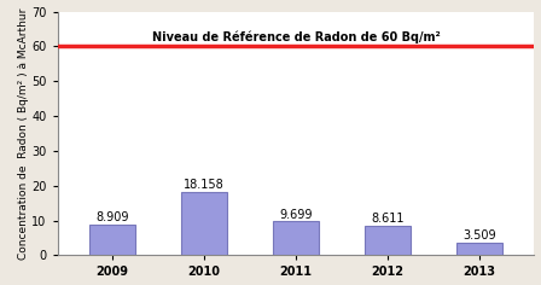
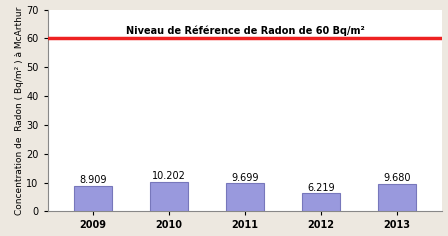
2010: 18.158 -> 10.202
2012: 8.611 -> 6.219
2013: 3.509 -> 9.680
